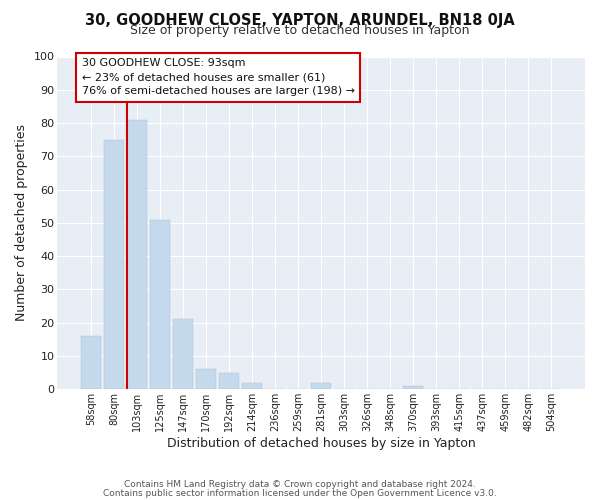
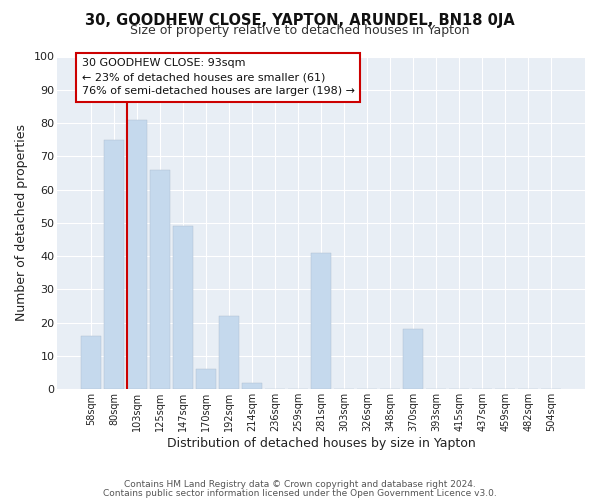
125sqm: 51 -> 66
147sqm: 21 -> 49
192sqm: 5 -> 22
281sqm: 2 -> 41
370sqm: 1 -> 18
